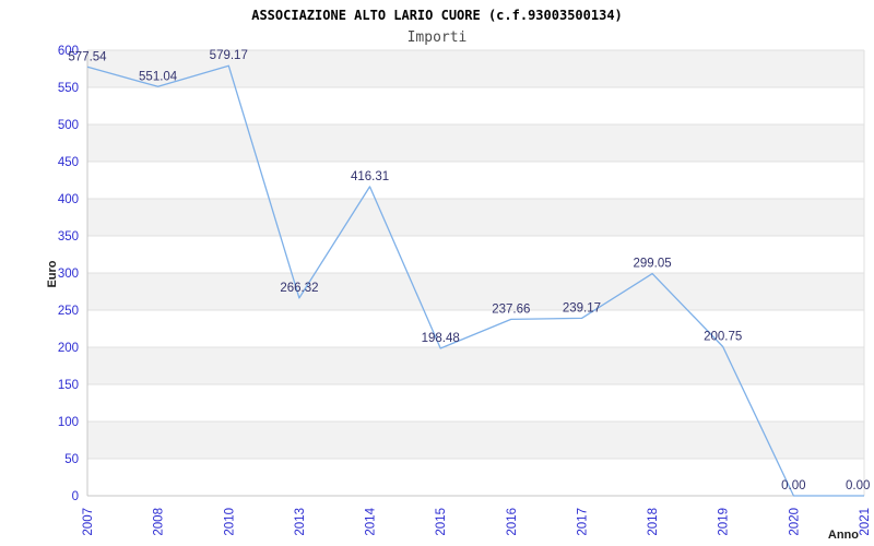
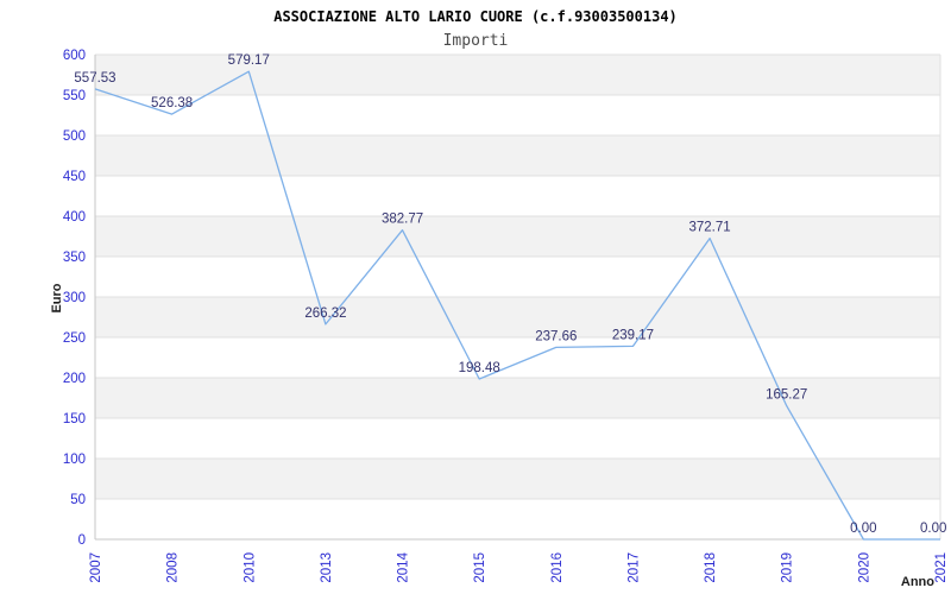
2007: 577.54 -> 557.53
2008: 551.04 -> 526.38
2014: 416.31 -> 382.77
2018: 299.05 -> 372.71
2019: 200.75 -> 165.27
